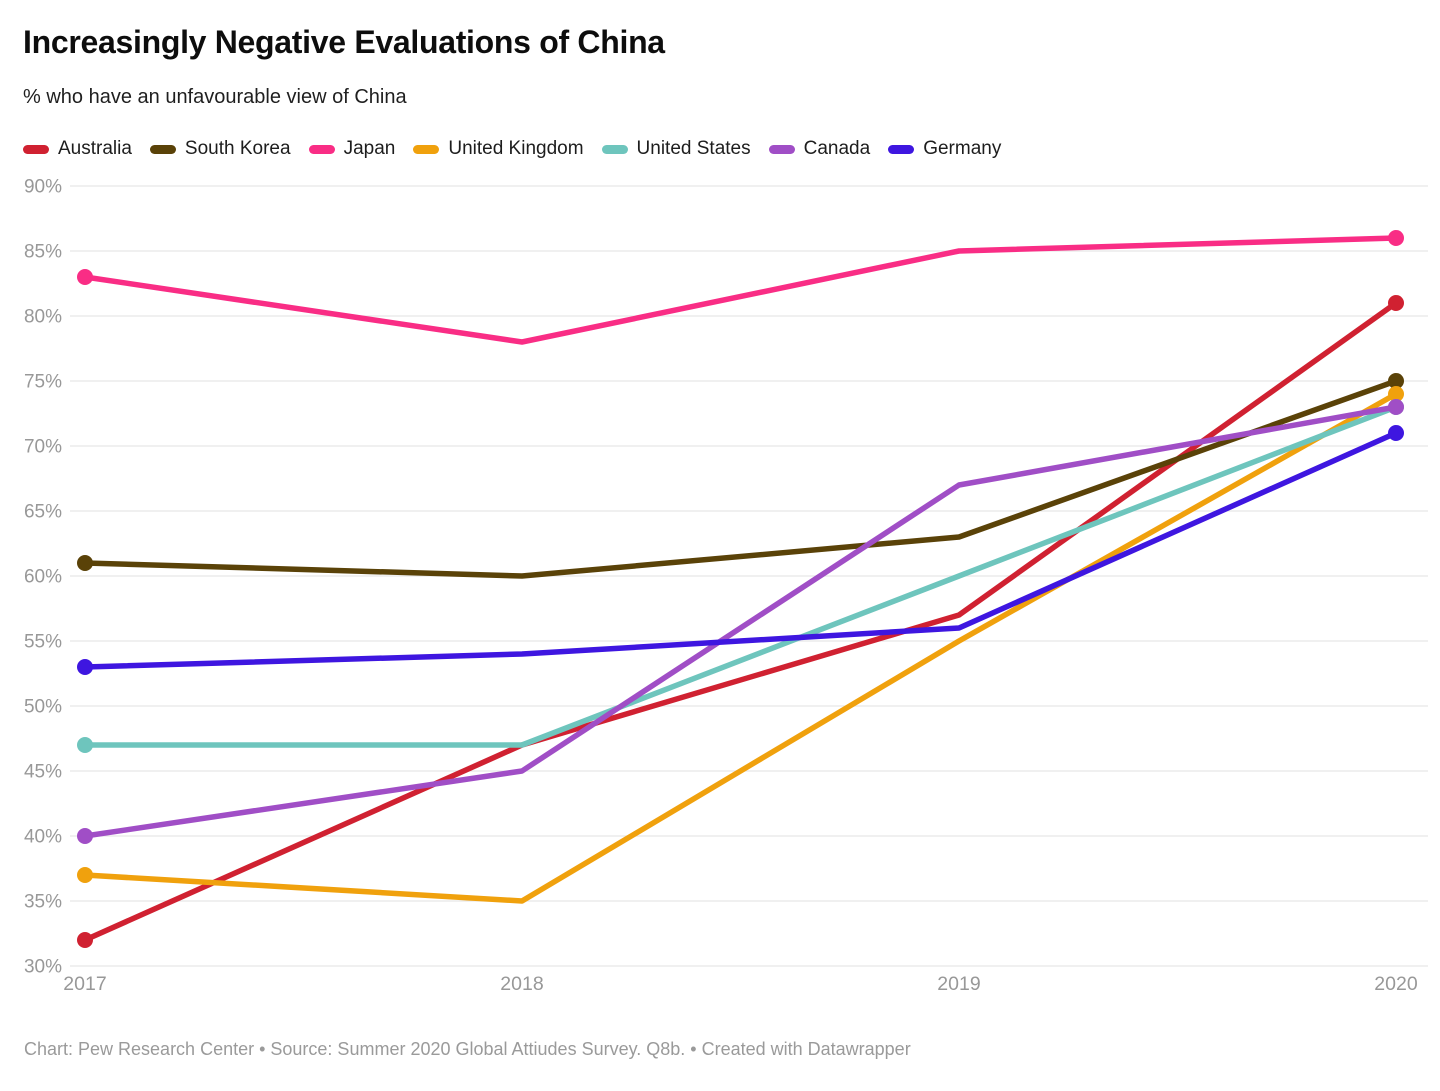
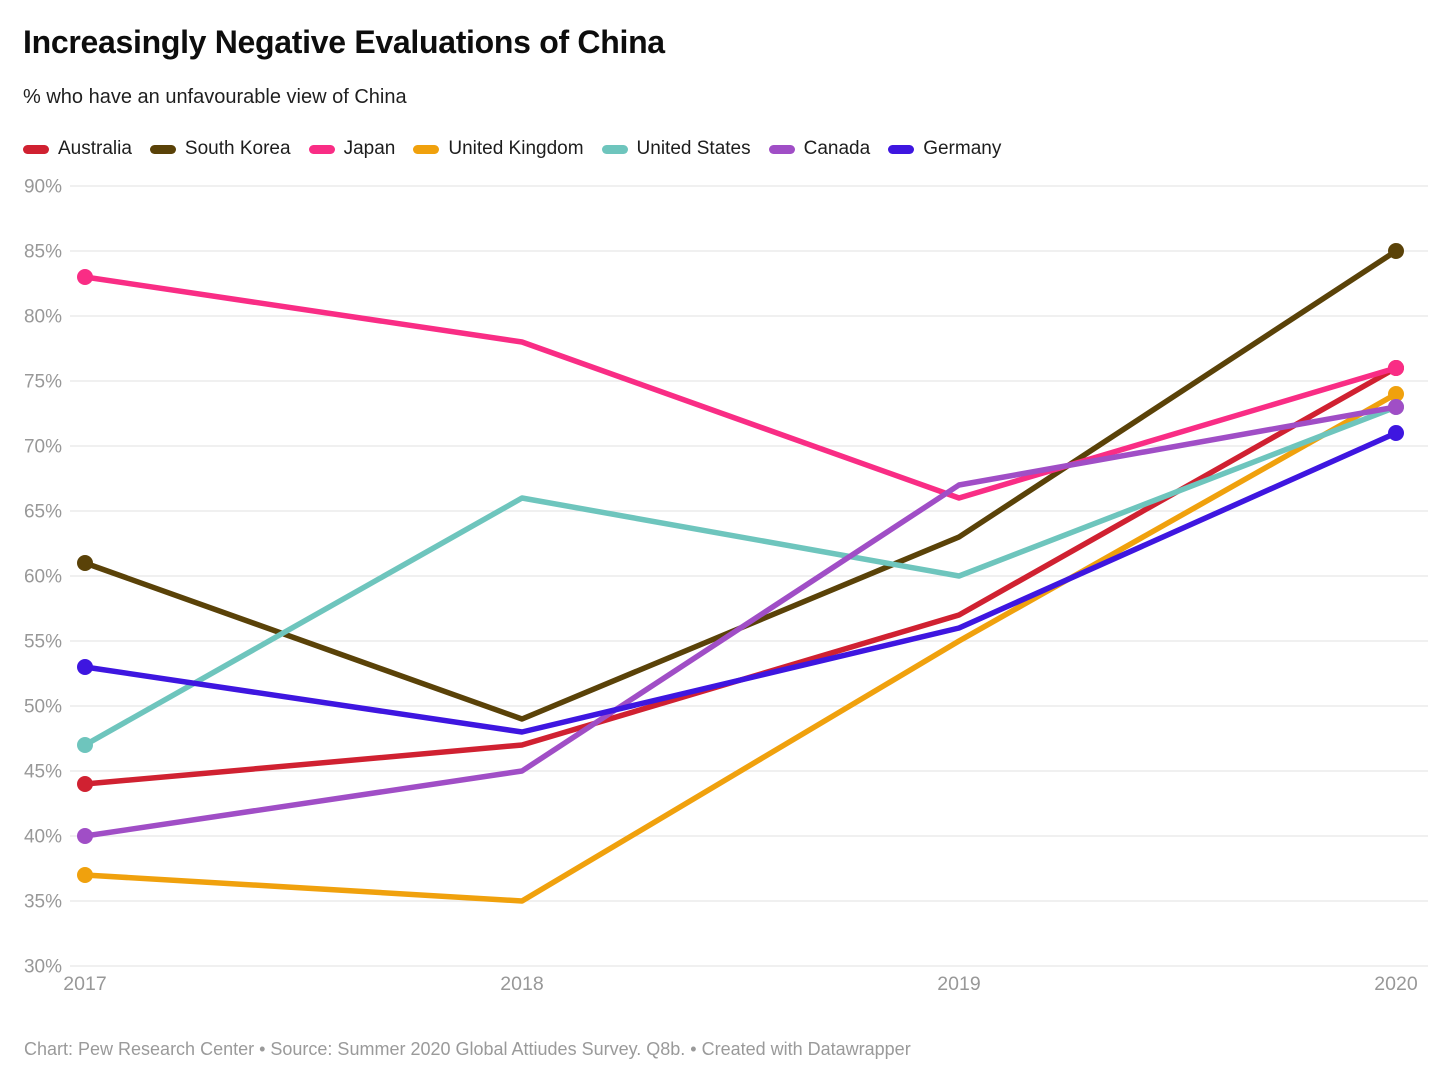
Australia/2017: 32% -> 44%
South Korea/2018: 60% -> 49%
United States/2018: 47% -> 66%
Germany/2018: 54% -> 48%
Japan/2019: 85% -> 66%
Australia/2020: 81% -> 76%
South Korea/2020: 75% -> 85%
Japan/2020: 86% -> 76%
